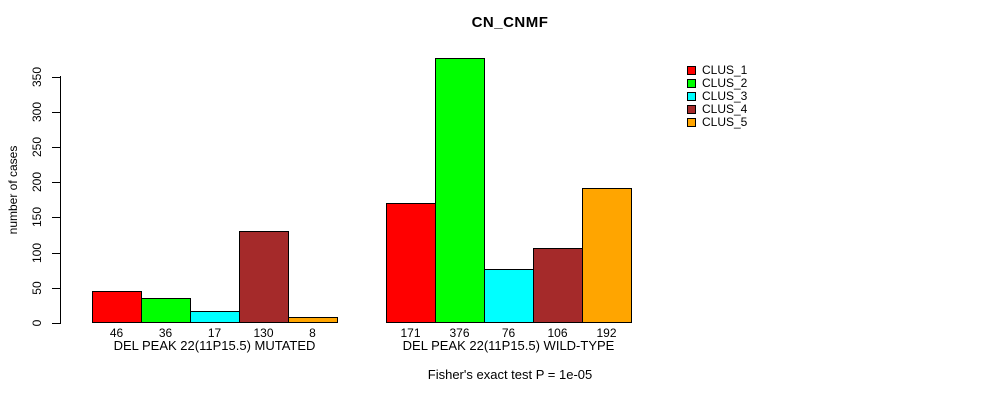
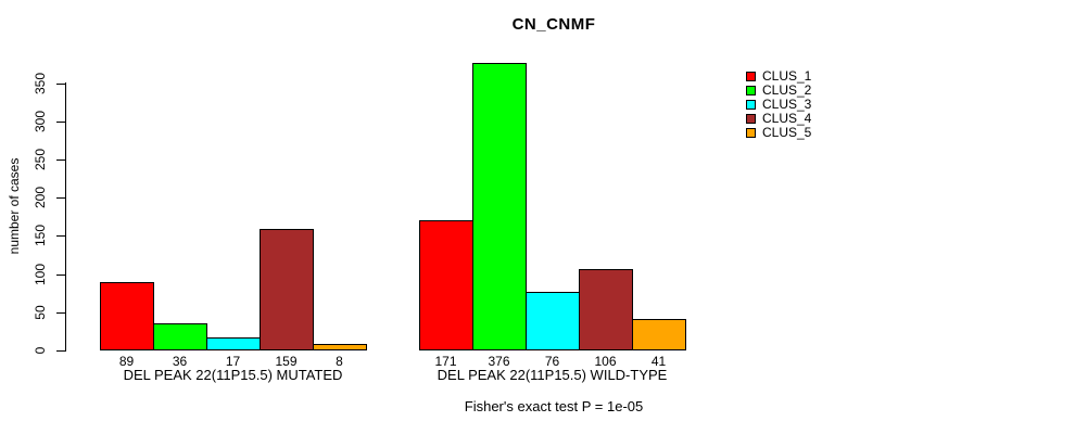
CLUS_1/DEL PEAK 22(11P15.5) MUTATED: 46 -> 89
CLUS_4/DEL PEAK 22(11P15.5) MUTATED: 130 -> 159
CLUS_5/DEL PEAK 22(11P15.5) WILD-TYPE: 192 -> 41
